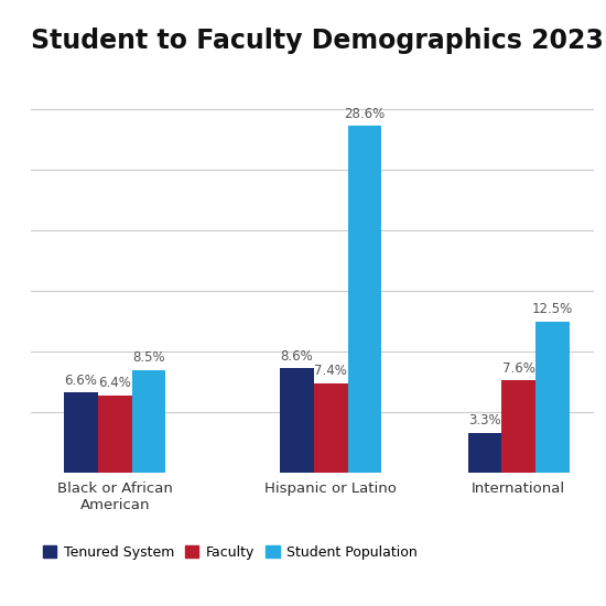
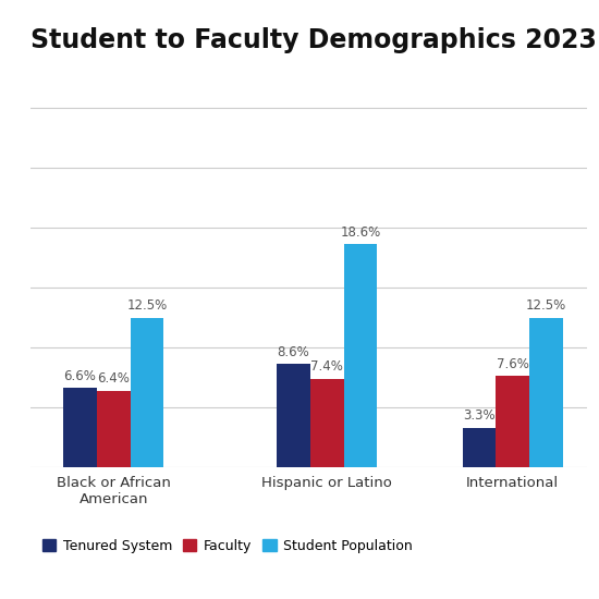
Student Population/Black or African American: 8.5% -> 12.5%
Student Population/Hispanic or Latino: 28.6% -> 18.6%
